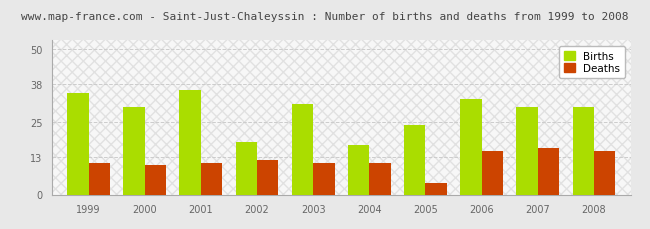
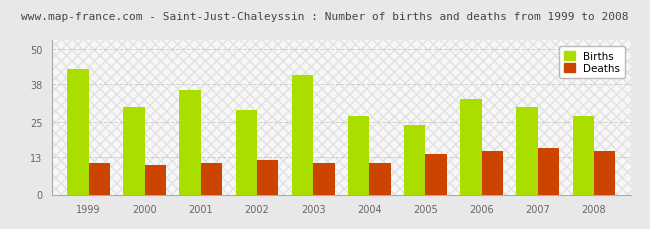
Births/1999: 35 -> 43
Births/2002: 18 -> 29
Births/2003: 31 -> 41
Births/2004: 17 -> 27
Deaths/2005: 4 -> 14
Births/2008: 30 -> 27
